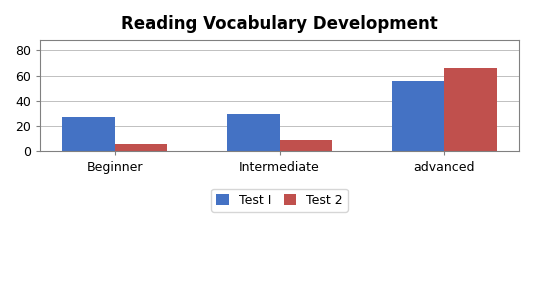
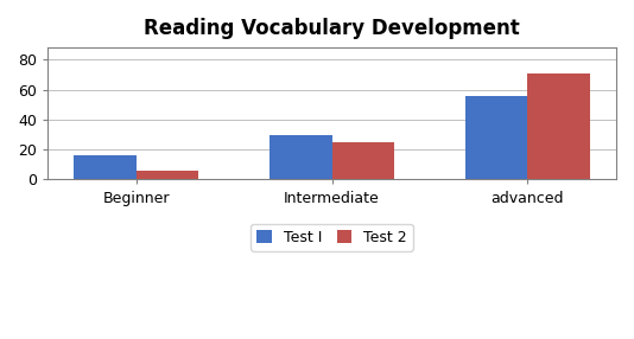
Test I/Beginner: 27 -> 16
Test 2/Intermediate: 9 -> 25
Test 2/advanced: 66 -> 71
